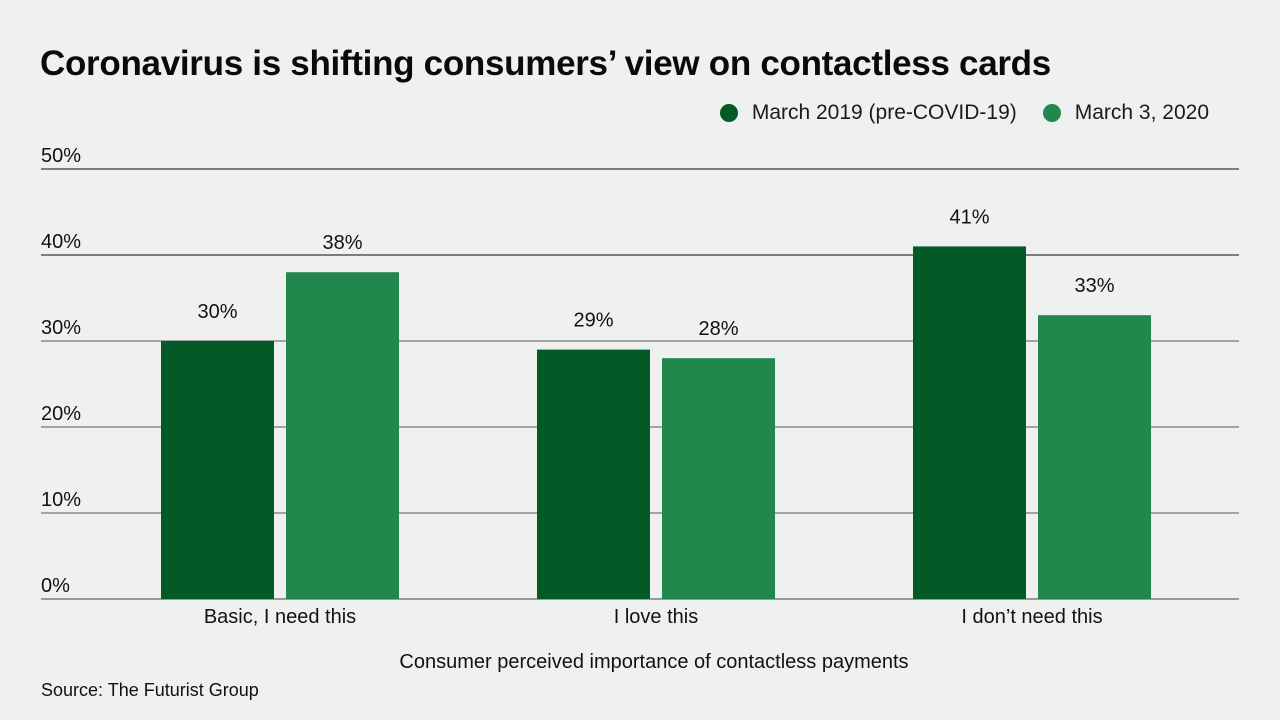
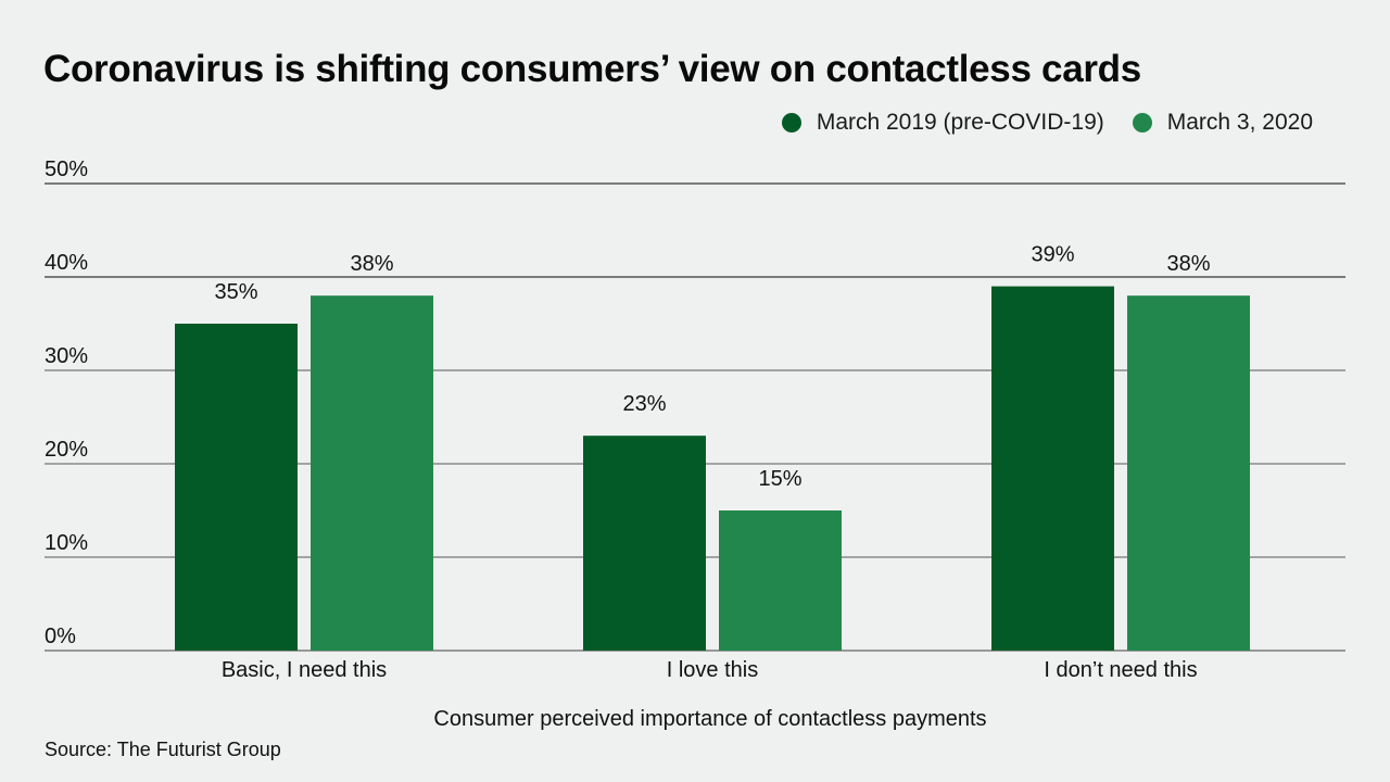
March 2019 (pre-COVID-19)/Basic, I need this: 30% -> 35%
March 2019 (pre-COVID-19)/I love this: 29% -> 23%
March 3, 2020/I love this: 28% -> 15%
March 2019 (pre-COVID-19)/I don’t need this: 41% -> 39%
March 3, 2020/I don’t need this: 33% -> 38%
